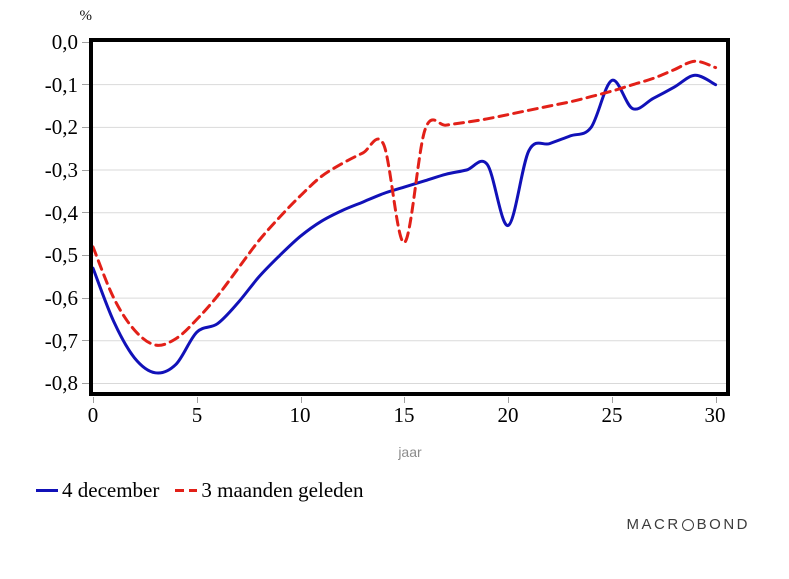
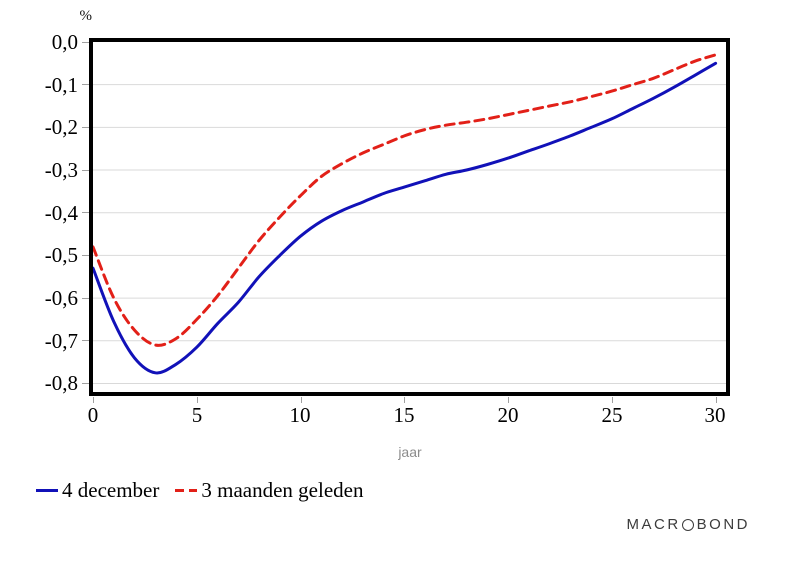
4 december/5: -0,68 -> -0,71
3 maanden geleden/15: -0,47 -> -0,22
4 december/20: -0,43 -> -0,27
4 december/25: -0,09 -> -0,18
4 december/30: -0,10 -> -0,05
3 maanden geleden/30: -0,06 -> -0,03
